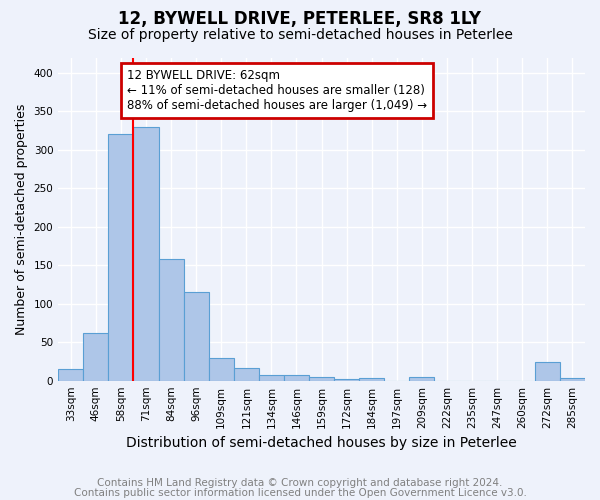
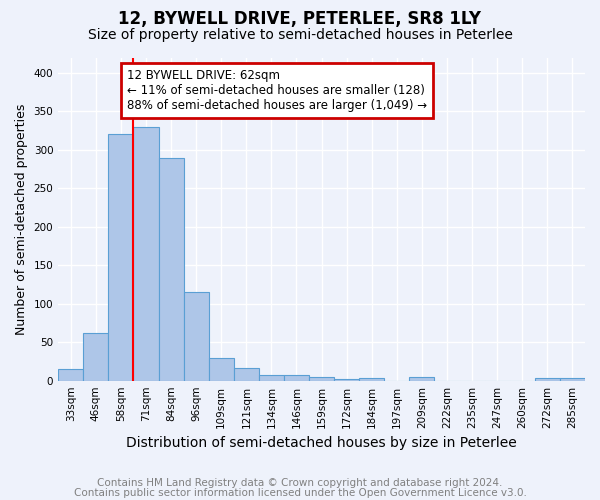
84sqm: 158 -> 290
272sqm: 24 -> 3
